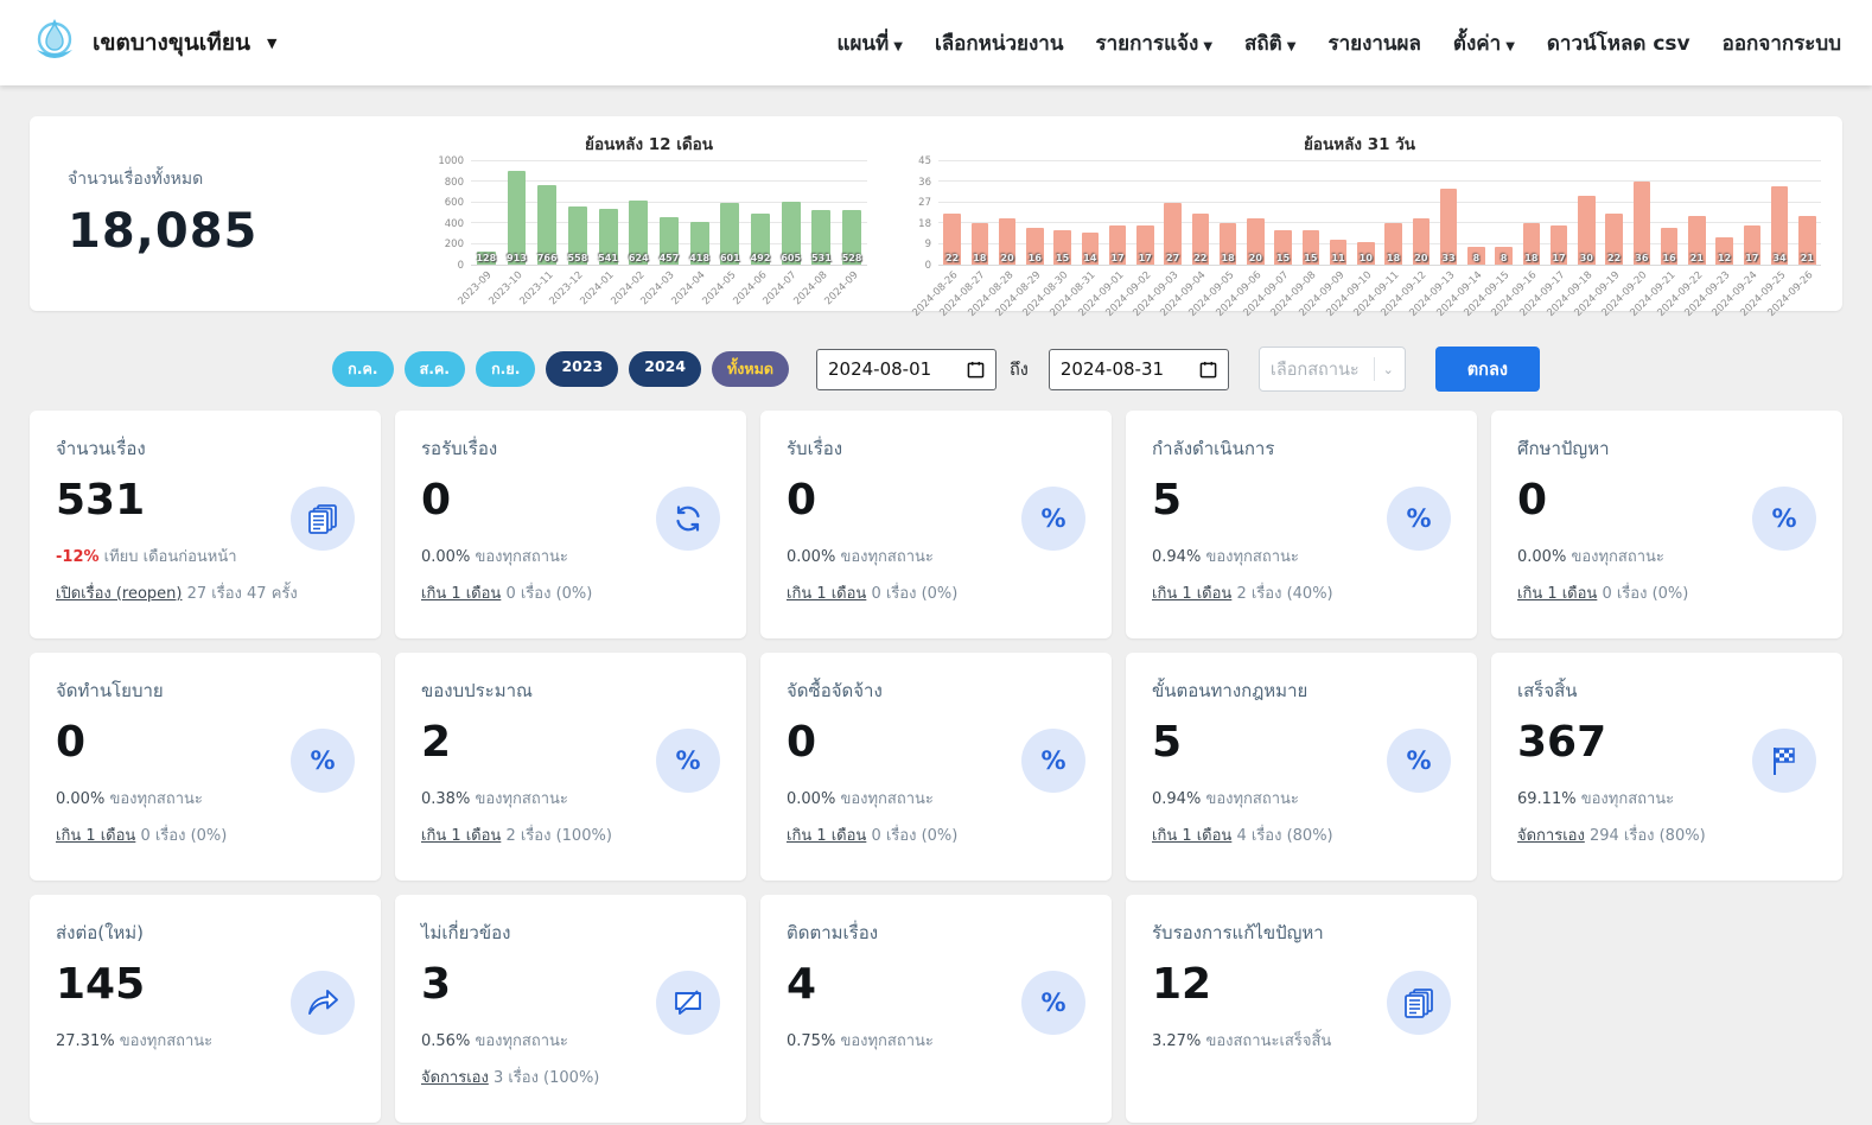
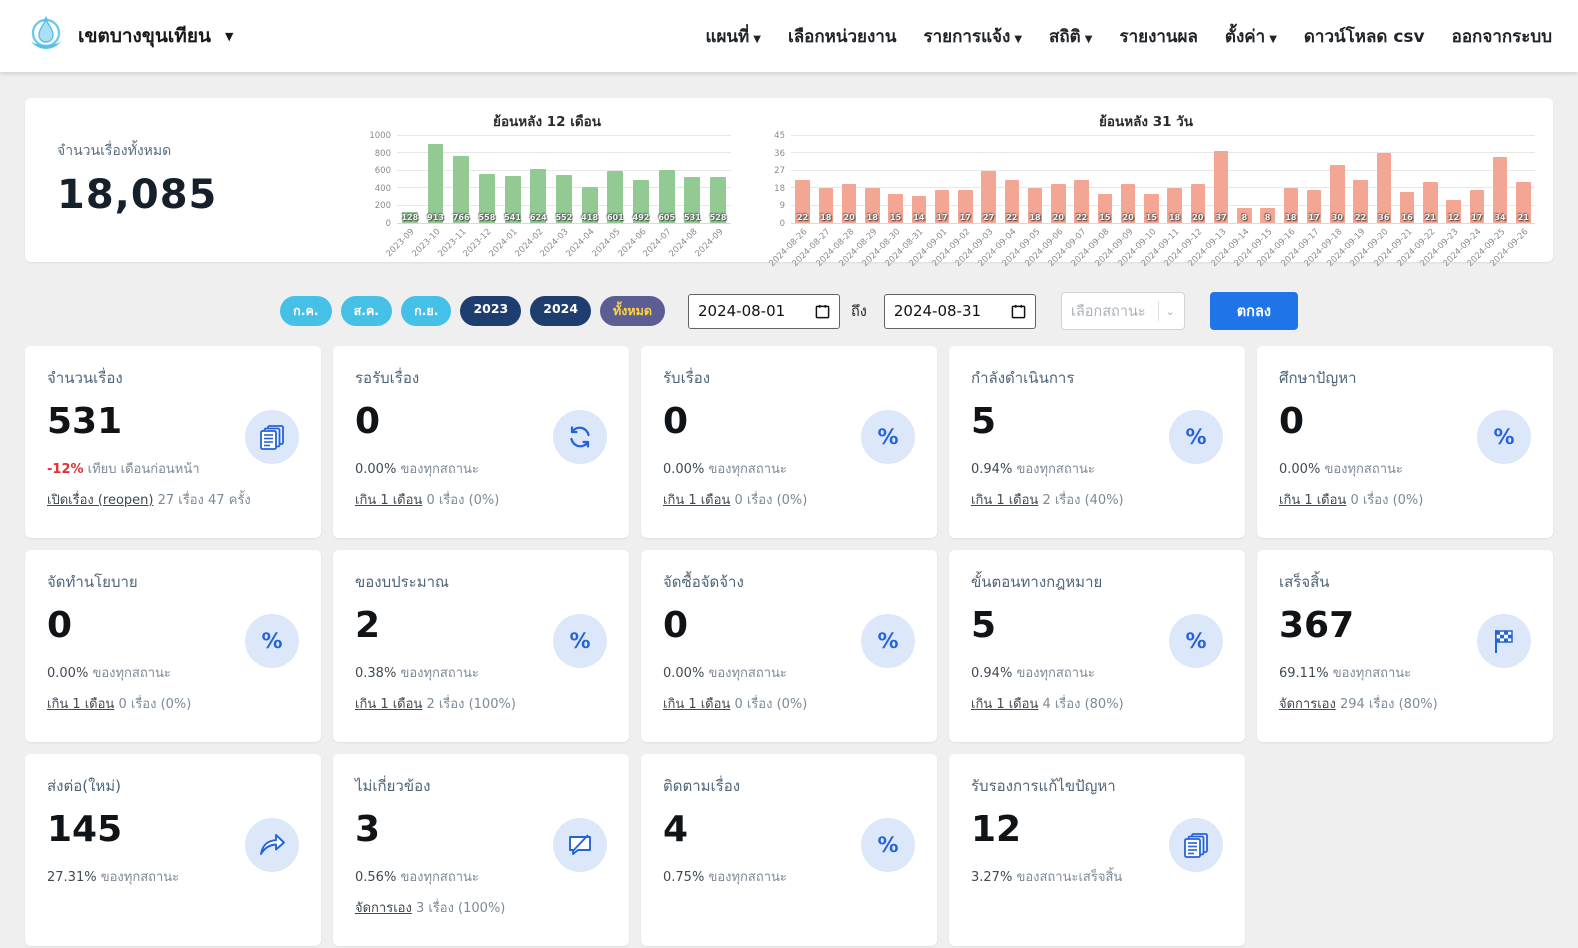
ย้อนหลัง 12 เดือน/2024-03: 457 -> 552
ย้อนหลัง 31 วัน/2024-08-29: 16 -> 18
ย้อนหลัง 31 วัน/2024-09-07: 15 -> 22
ย้อนหลัง 31 วัน/2024-09-09: 11 -> 20
ย้อนหลัง 31 วัน/2024-09-10: 10 -> 15
ย้อนหลัง 31 วัน/2024-09-13: 33 -> 37
